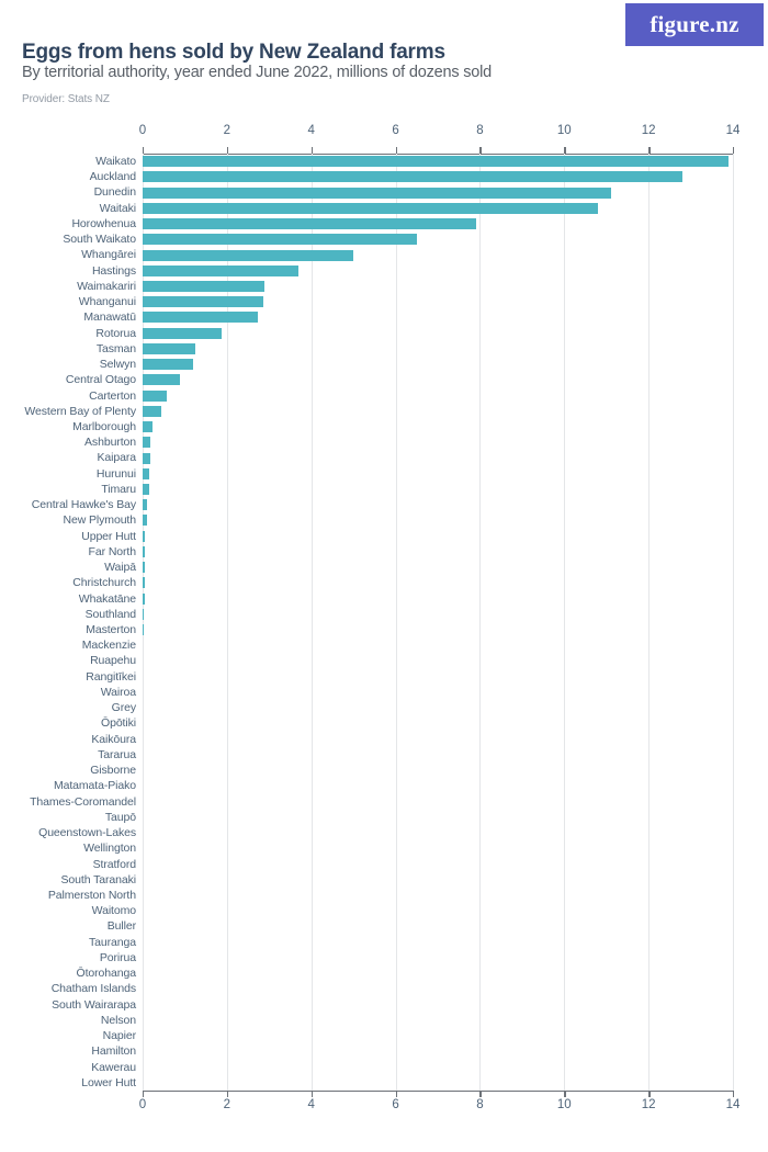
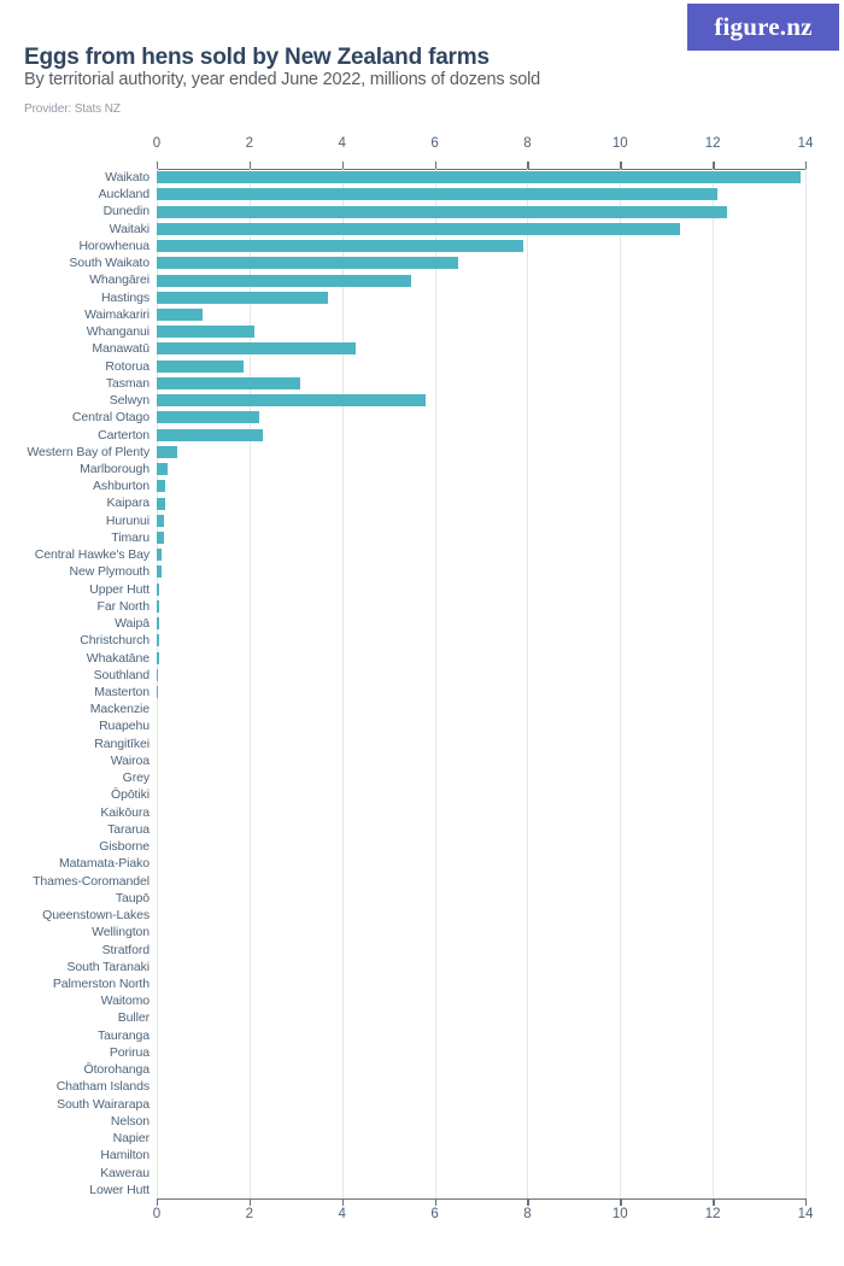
Auckland: 12.8 -> 12.1
Dunedin: 11.1 -> 12.3
Waitaki: 10.8 -> 11.3
Whangārei: 5.0 -> 5.5
Waimakariri: 2.9 -> 1.0
Whanganui: 2.9 -> 2.1
Manawatū: 2.7 -> 4.3
Tasman: 1.2 -> 3.1
Selwyn: 1.2 -> 5.8
Central Otago: 0.9 -> 2.2
Carterton: 0.6 -> 2.3
